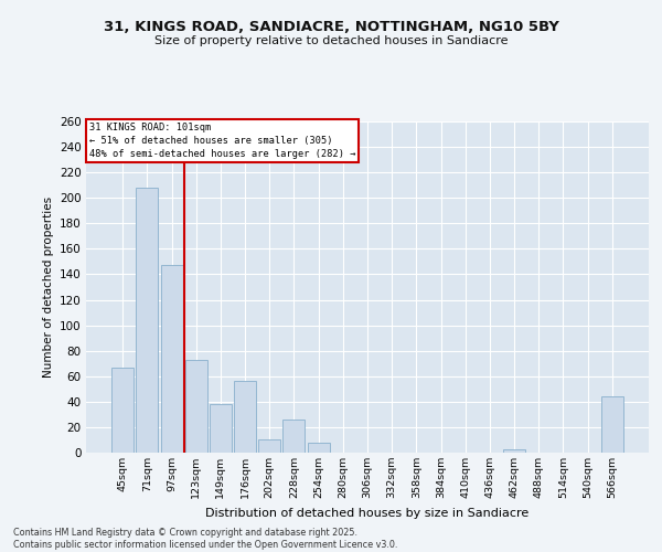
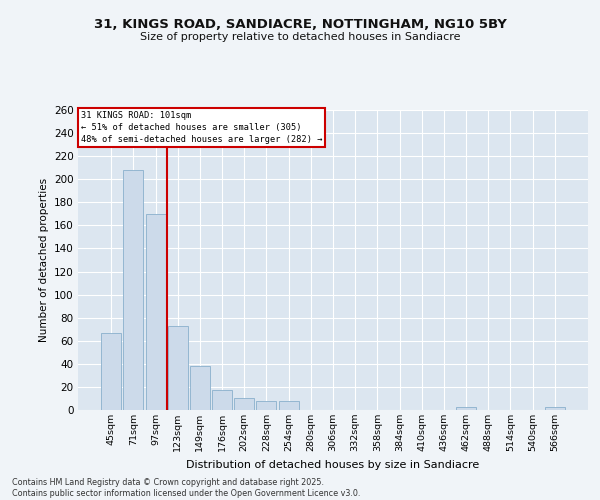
97sqm: 147 -> 170
176sqm: 56 -> 17
228sqm: 26 -> 8
566sqm: 44 -> 3
